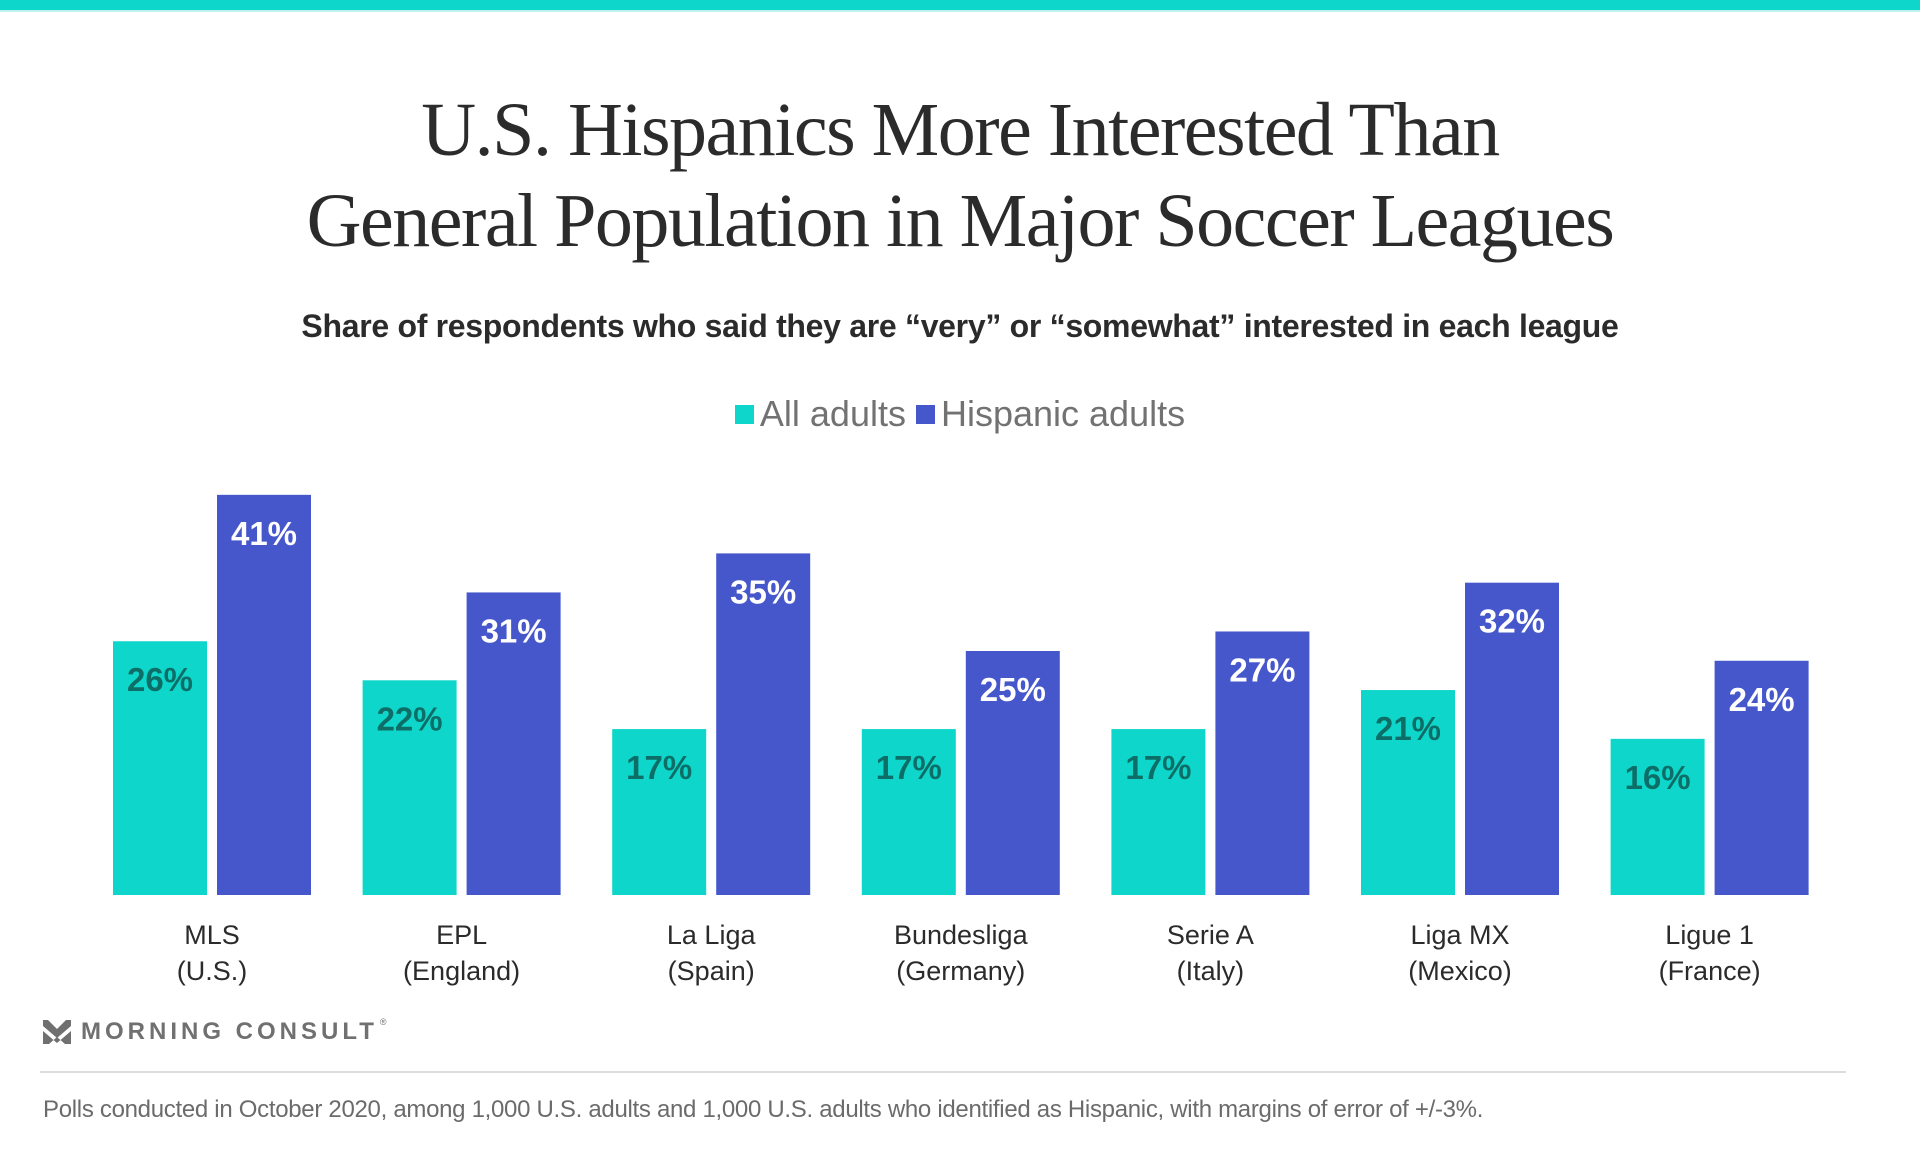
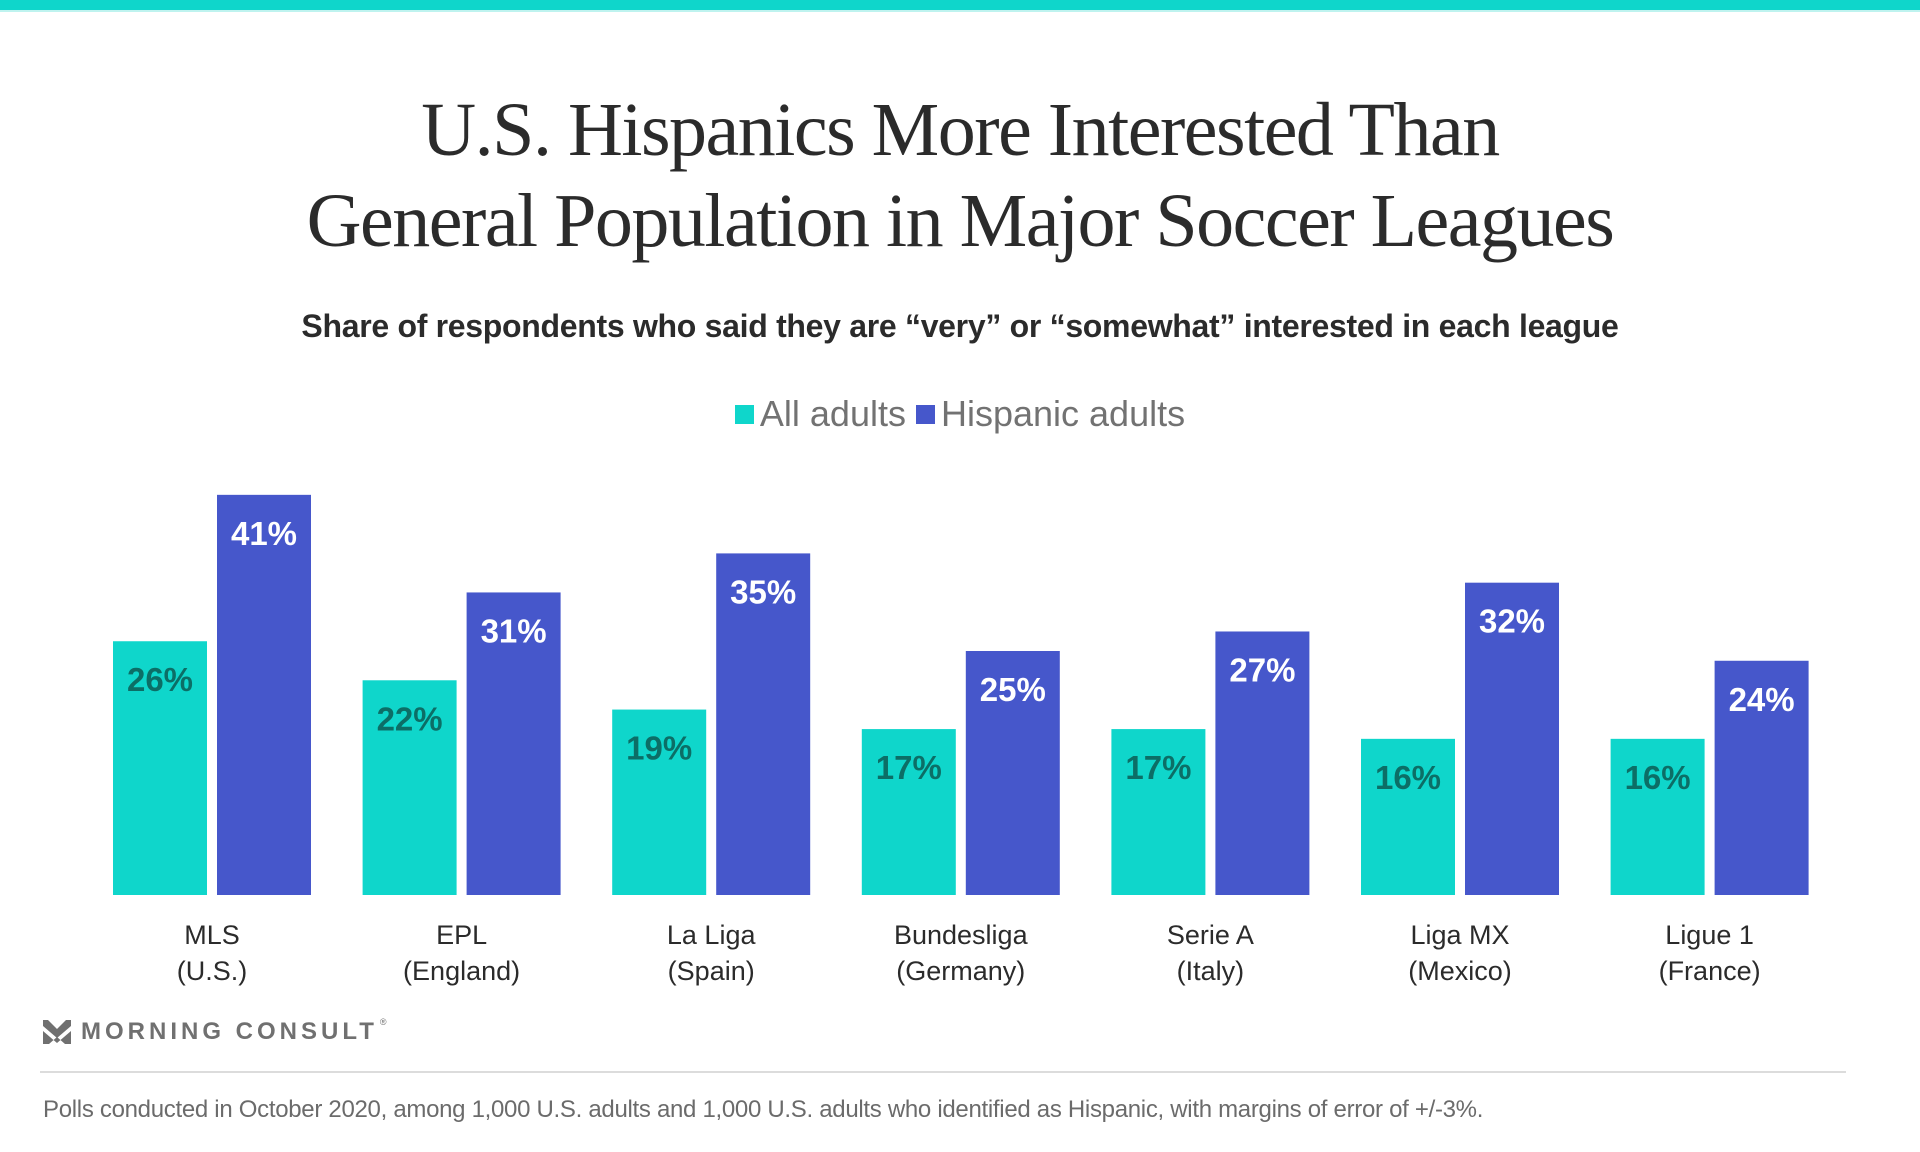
All adults/La Liga (Spain): 17% -> 19%
All adults/Liga MX (Mexico): 21% -> 16%
